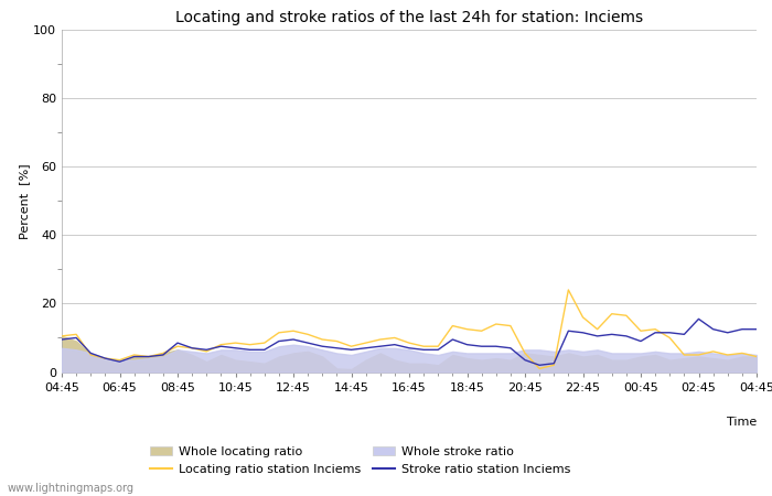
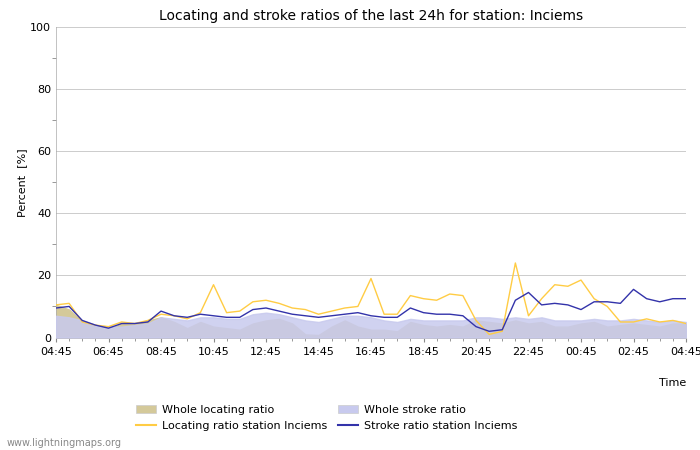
Locating ratio station Inciems/10:45: 8.5 -> 17.0
Locating ratio station Inciems/16:45: 8.5 -> 19.0
Locating ratio station Inciems/22:45: 16.0 -> 7.0
Stroke ratio station Inciems/22:45: 11.5 -> 14.5
Locating ratio station Inciems/00:45: 12.0 -> 18.5
